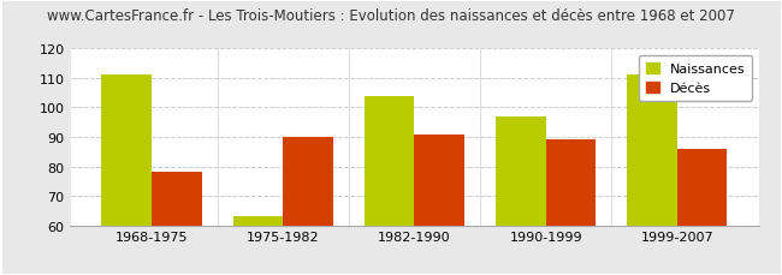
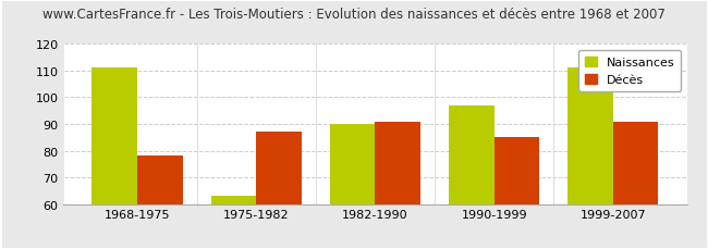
Décès/1975-1982: 90 -> 87
Naissances/1982-1990: 104 -> 90
Décès/1990-1999: 89 -> 85
Décès/1999-2007: 86 -> 91
